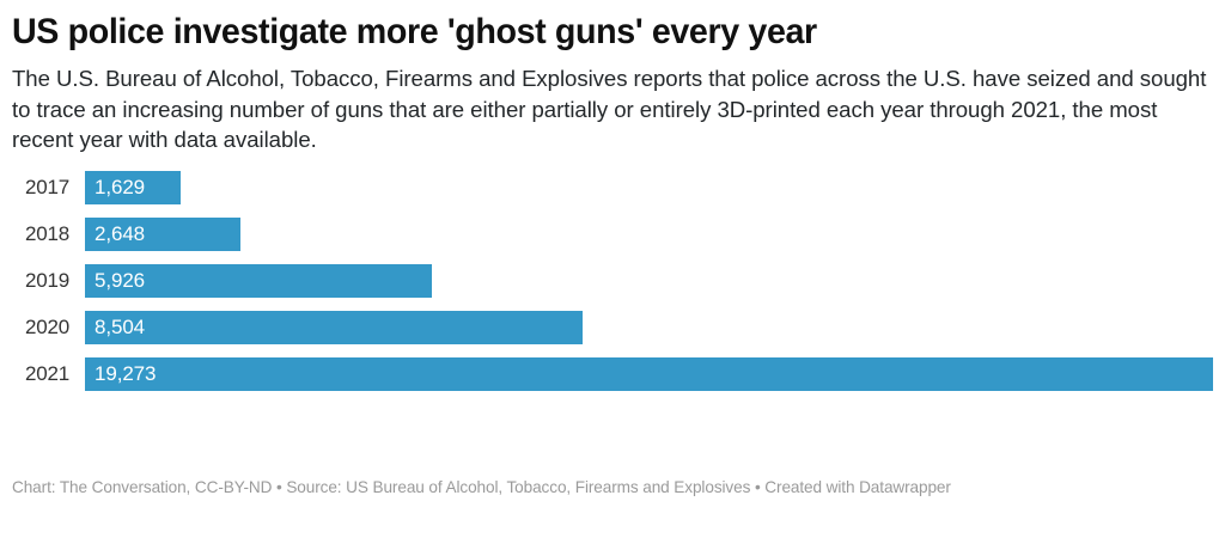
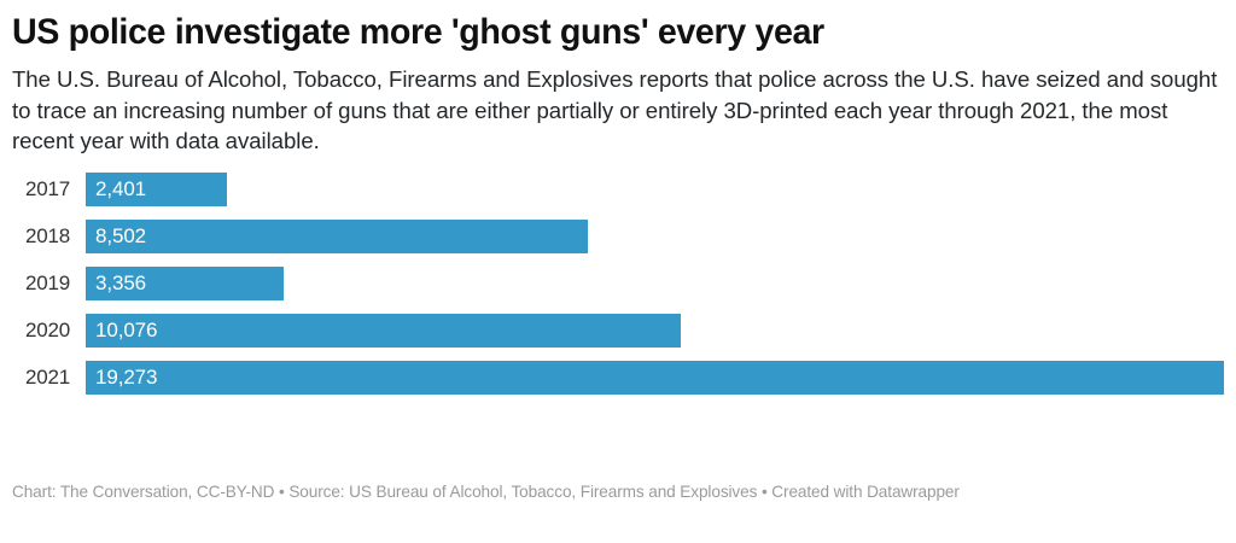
2017: 1,629 -> 2,401
2018: 2,648 -> 8,502
2019: 5,926 -> 3,356
2020: 8,504 -> 10,076
